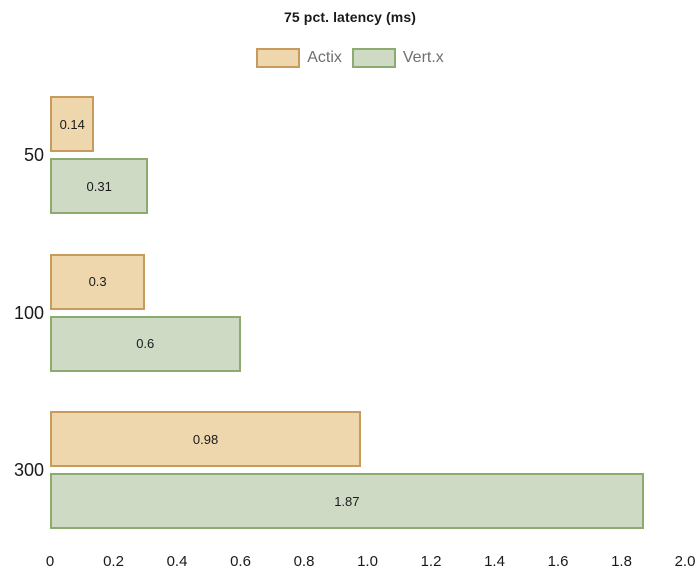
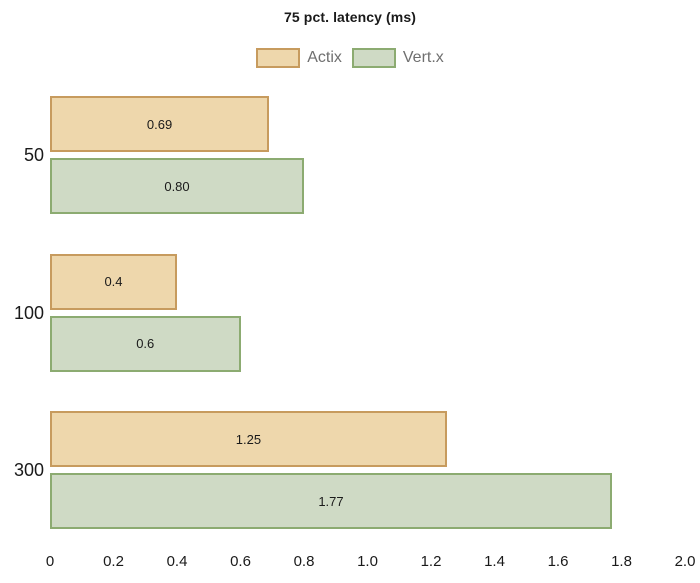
Actix/50: 0.14 -> 0.69
Vert.x/50: 0.31 -> 0.80
Actix/100: 0.3 -> 0.4
Actix/300: 0.98 -> 1.25
Vert.x/300: 1.87 -> 1.77
